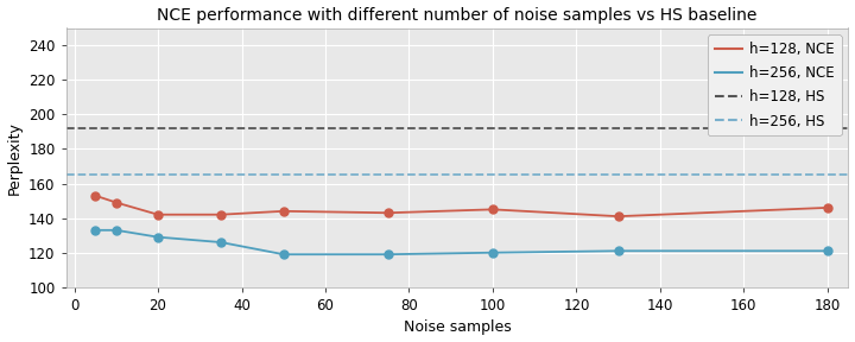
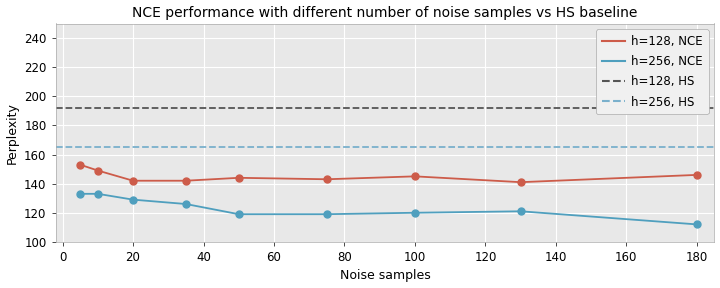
h=256, NCE/180: 121 -> 112
